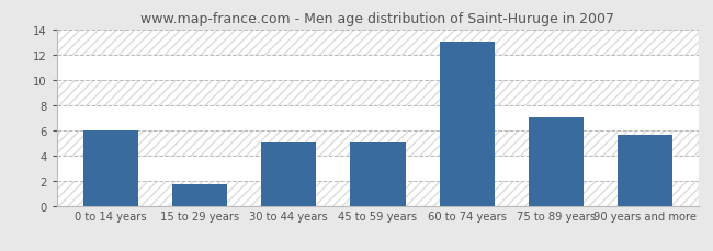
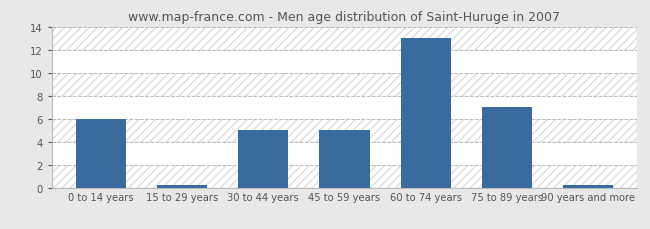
15 to 29 years: 1.7 -> 0.2
90 years and more: 5.6 -> 0.2
